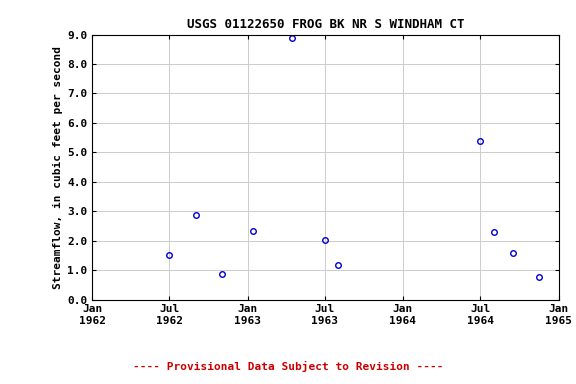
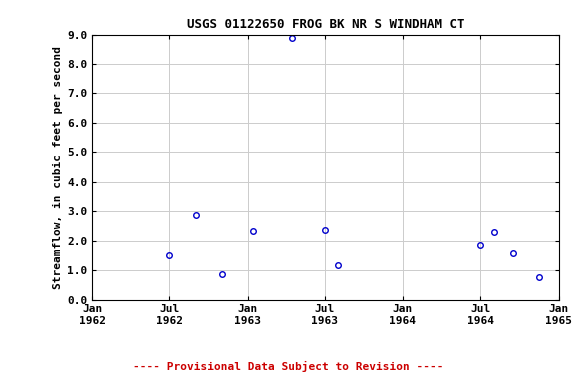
Jul 1963: 2.02 -> 2.35
Jul 1964: 5.38 -> 1.85
